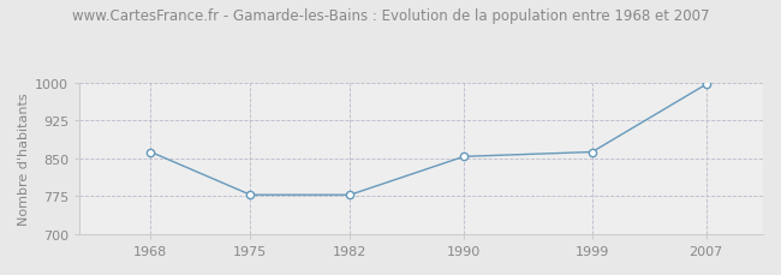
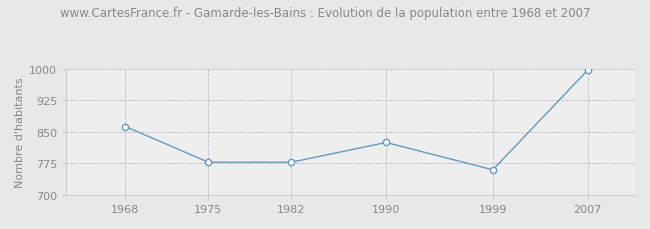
1990: 854 -> 825
1999: 863 -> 760
